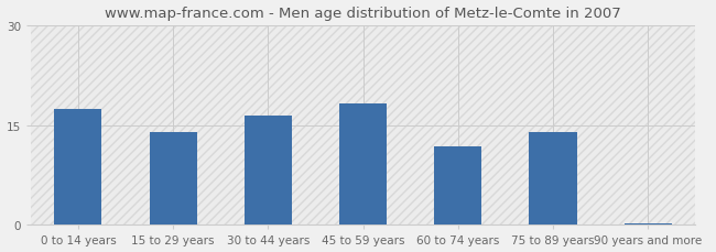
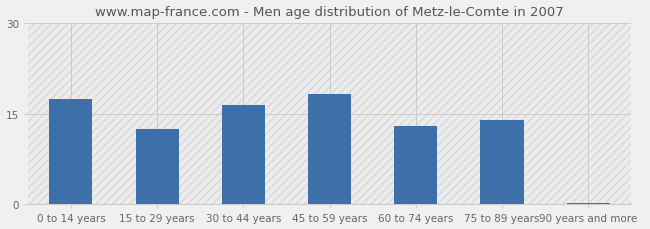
15 to 29 years: 14.0 -> 12.5
60 to 74 years: 11.8 -> 13.0
